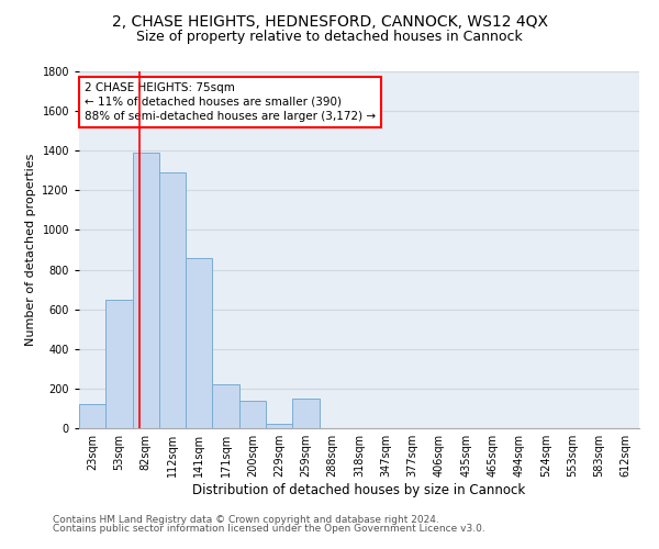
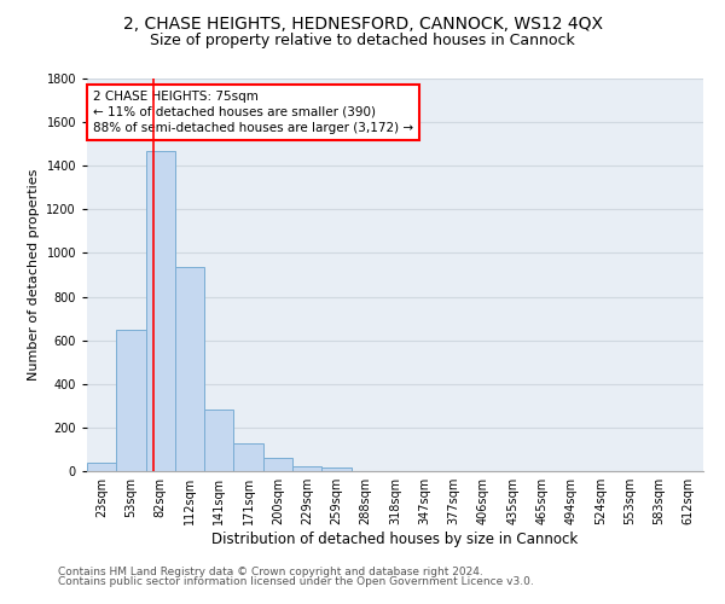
23sqm: 120 -> 40
82sqm: 1390 -> 1470
112sqm: 1290 -> 940
141sqm: 860 -> 280
171sqm: 220 -> 130
200sqm: 140 -> 60
259sqm: 150 -> 20
